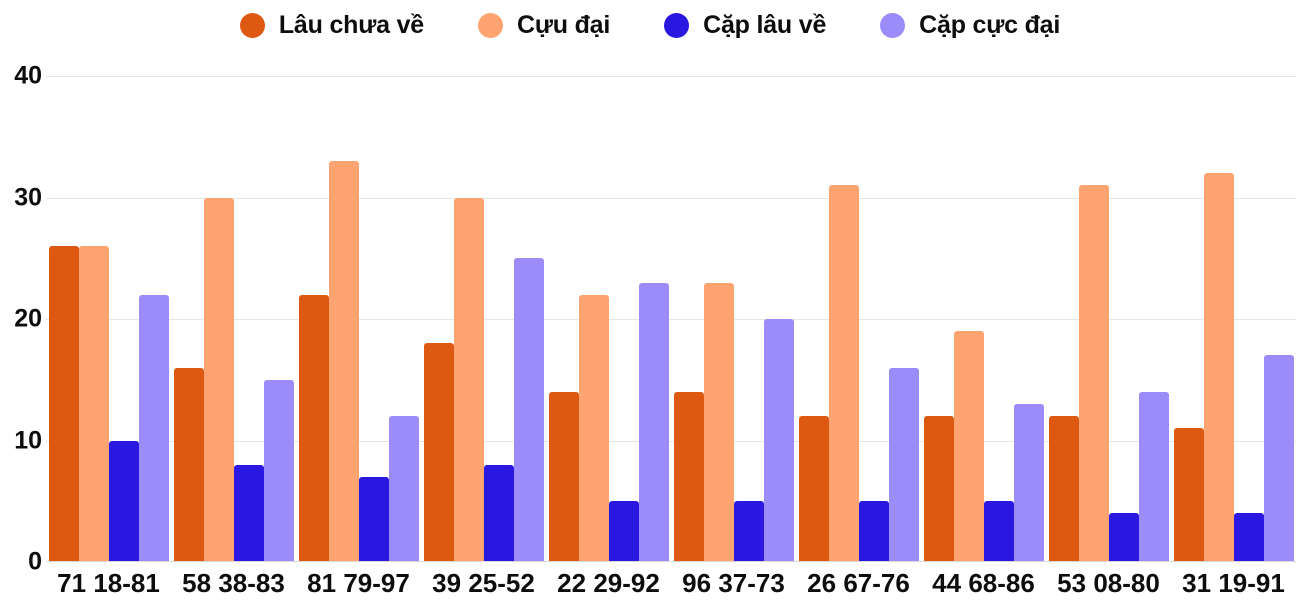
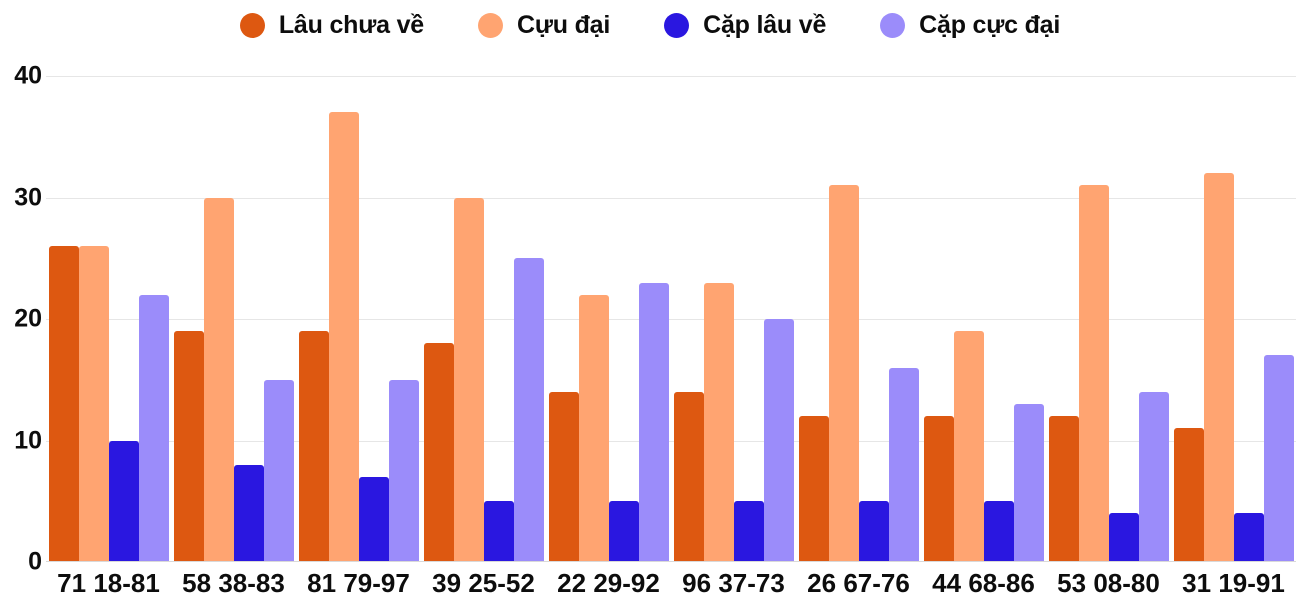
Lâu chưa về/58 38-83: 16 -> 19
Lâu chưa về/81 79-97: 22 -> 19
Cựu đại/81 79-97: 33 -> 37
Cặp cực đại/81 79-97: 12 -> 15
Cặp lâu về/39 25-52: 8 -> 5
